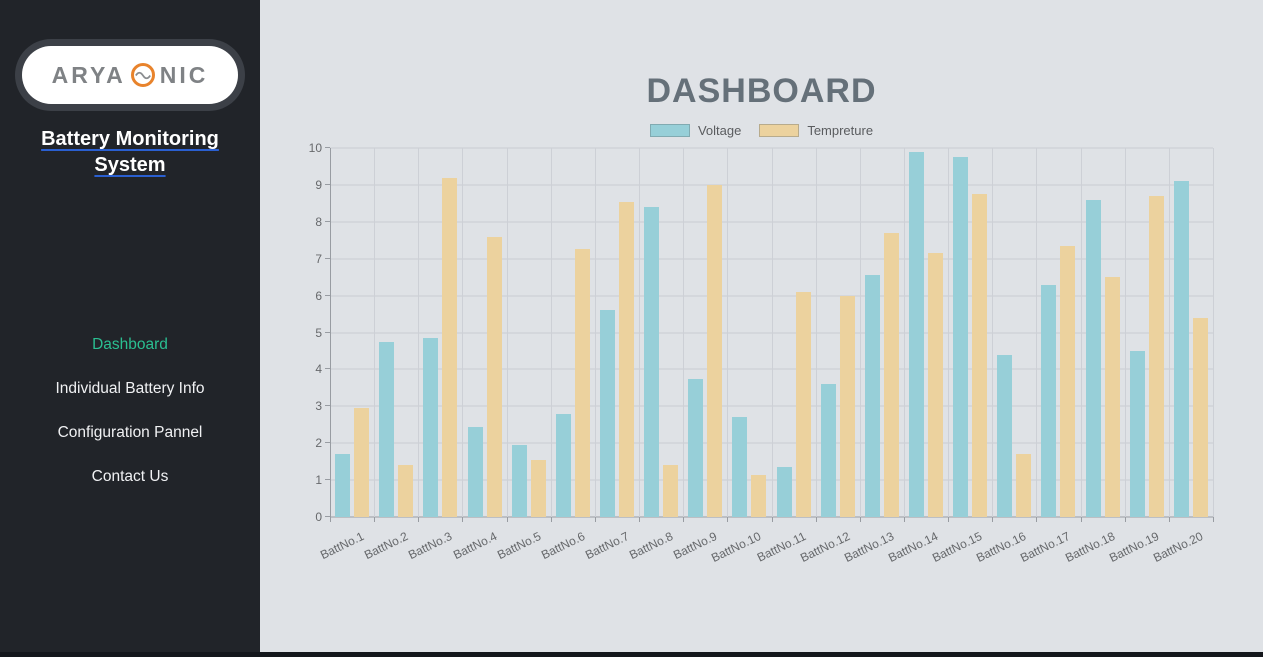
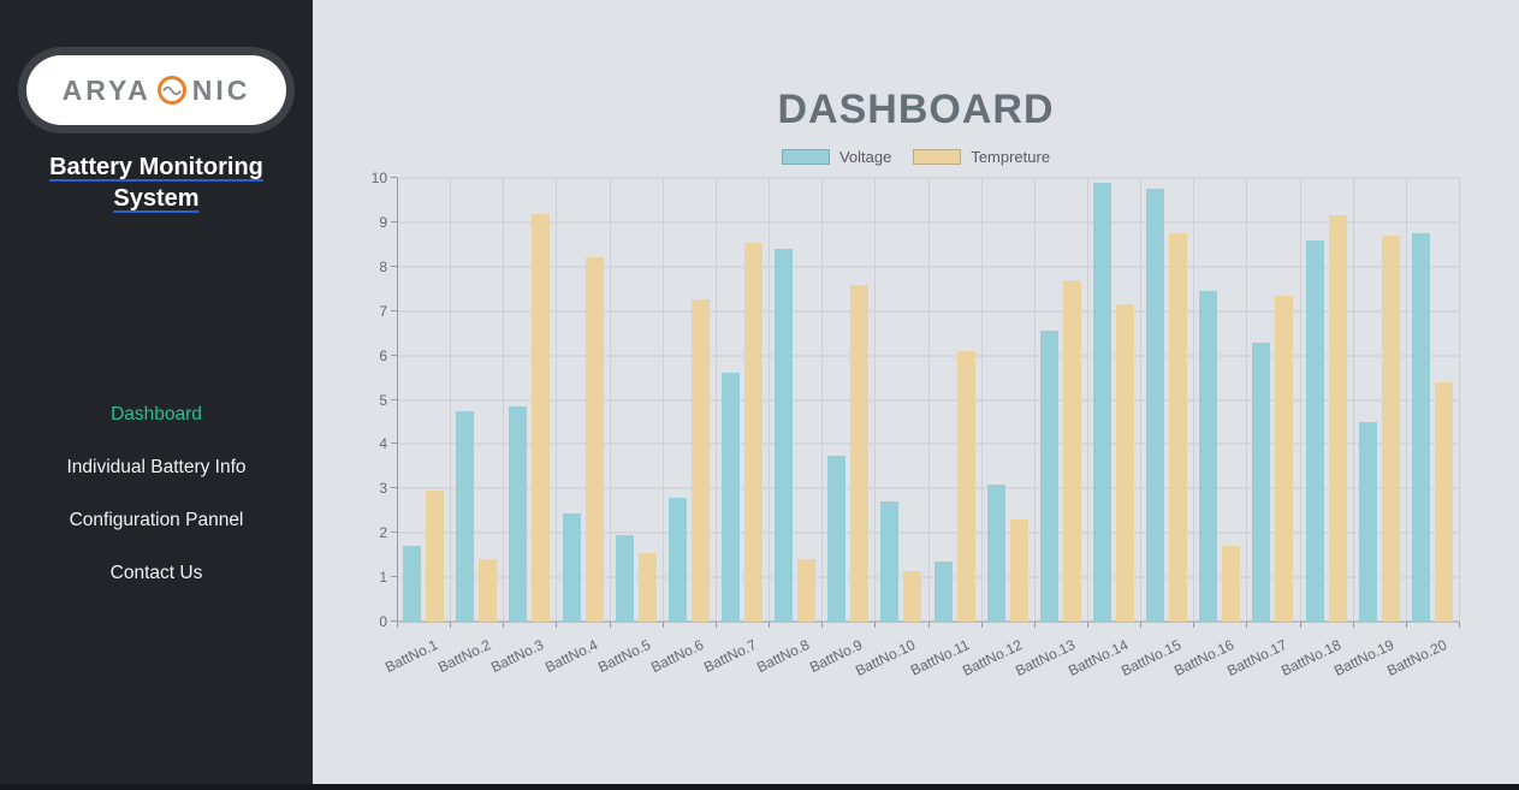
Tempreture/BattNo.4: 7.6 -> 8.2
Tempreture/BattNo.9: 9.0 -> 7.6
Voltage/BattNo.12: 3.6 -> 3.1
Tempreture/BattNo.12: 6.0 -> 2.3
Voltage/BattNo.16: 4.4 -> 7.5
Tempreture/BattNo.18: 6.5 -> 9.2
Voltage/BattNo.20: 9.1 -> 8.8
